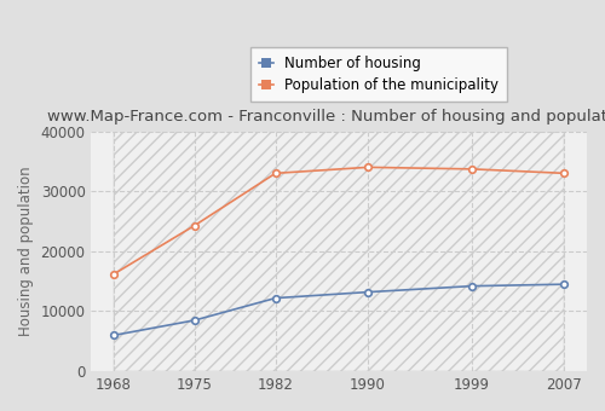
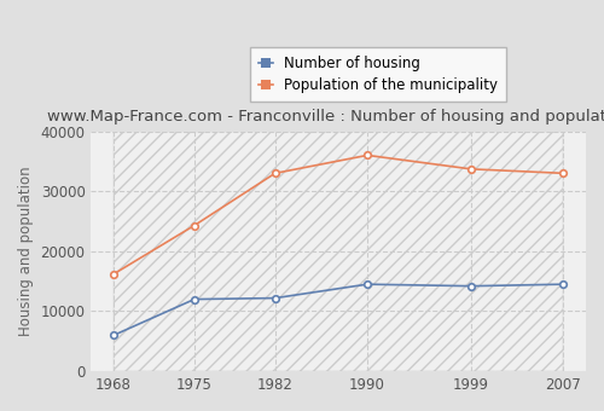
Number of housing/1975: 8500 -> 12000
Number of housing/1990: 13200 -> 14500
Population of the municipality/1990: 34000 -> 36000
